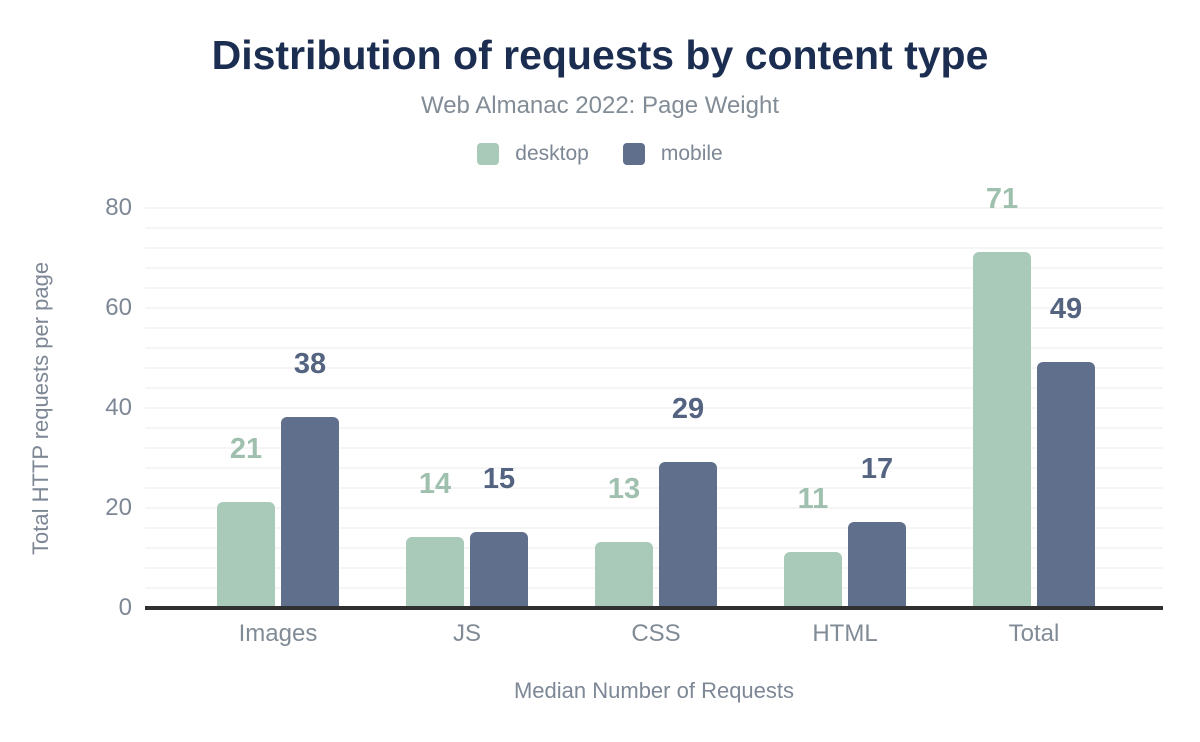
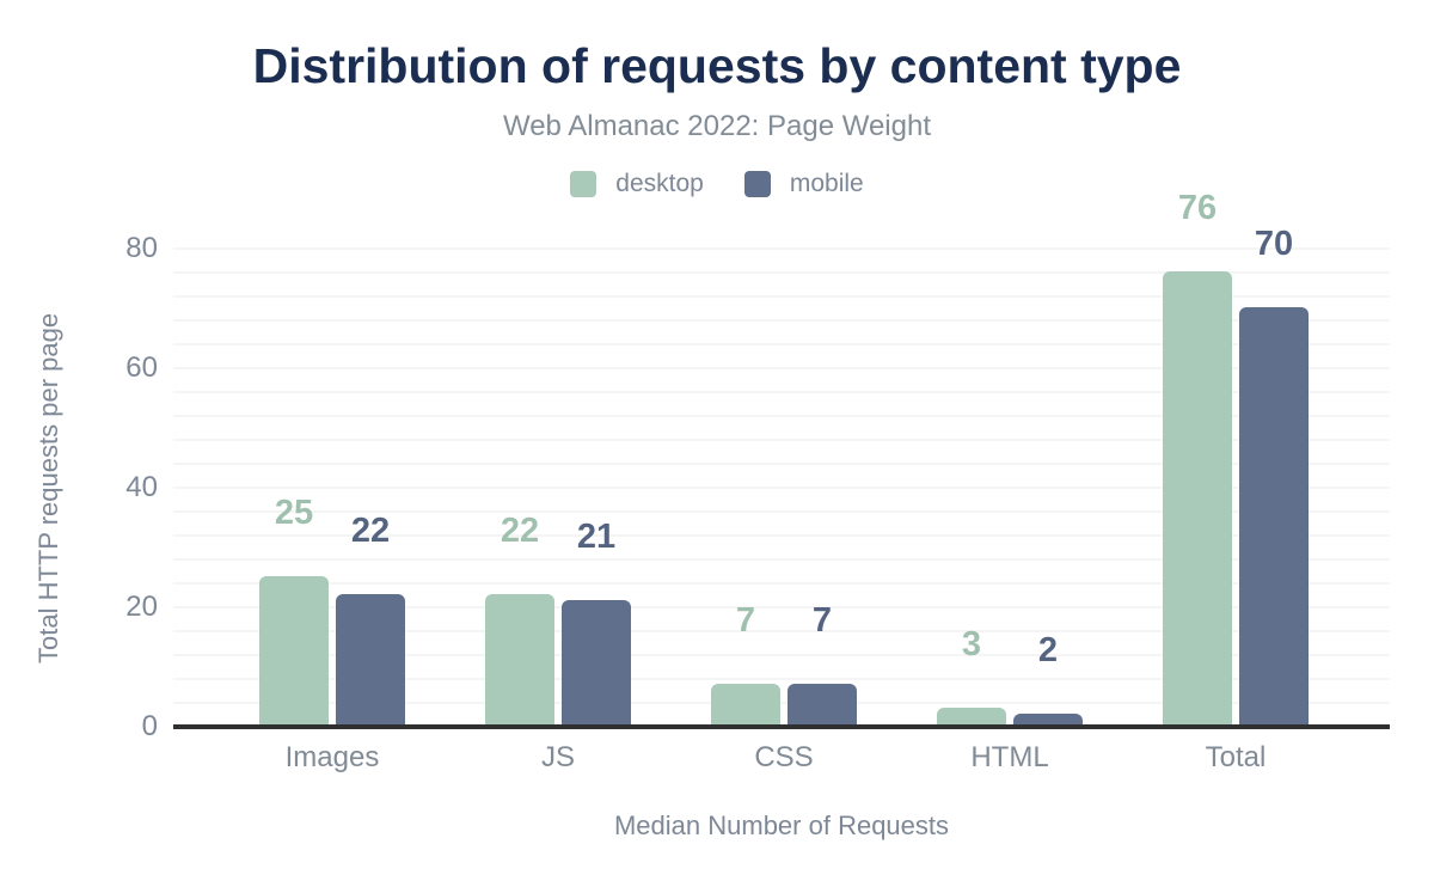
desktop/Images: 21 -> 25
mobile/Images: 38 -> 22
desktop/JS: 14 -> 22
mobile/JS: 15 -> 21
desktop/CSS: 13 -> 7
mobile/CSS: 29 -> 7
desktop/HTML: 11 -> 3
mobile/HTML: 17 -> 2
desktop/Total: 71 -> 76
mobile/Total: 49 -> 70
